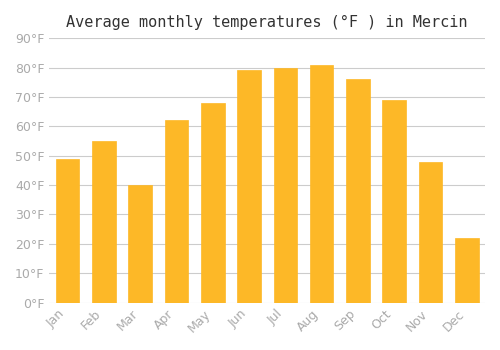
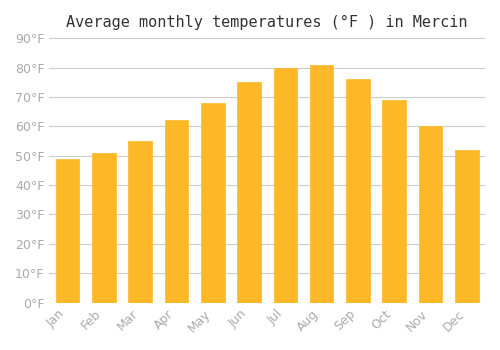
Feb: 55°F -> 51°F
Mar: 40°F -> 55°F
Jun: 79°F -> 75°F
Nov: 48°F -> 60°F
Dec: 22°F -> 52°F
